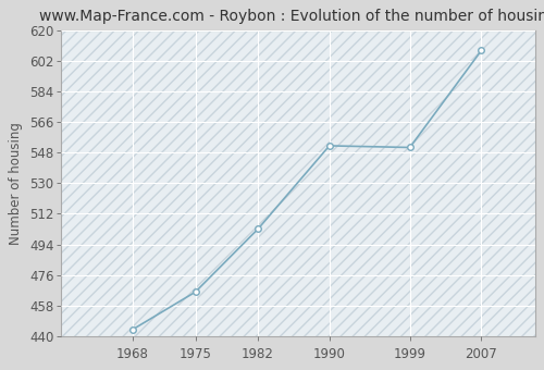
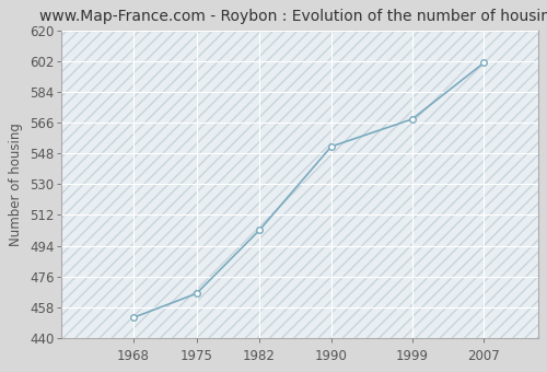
1968: 444 -> 452
1999: 551 -> 568
2007: 608 -> 601
